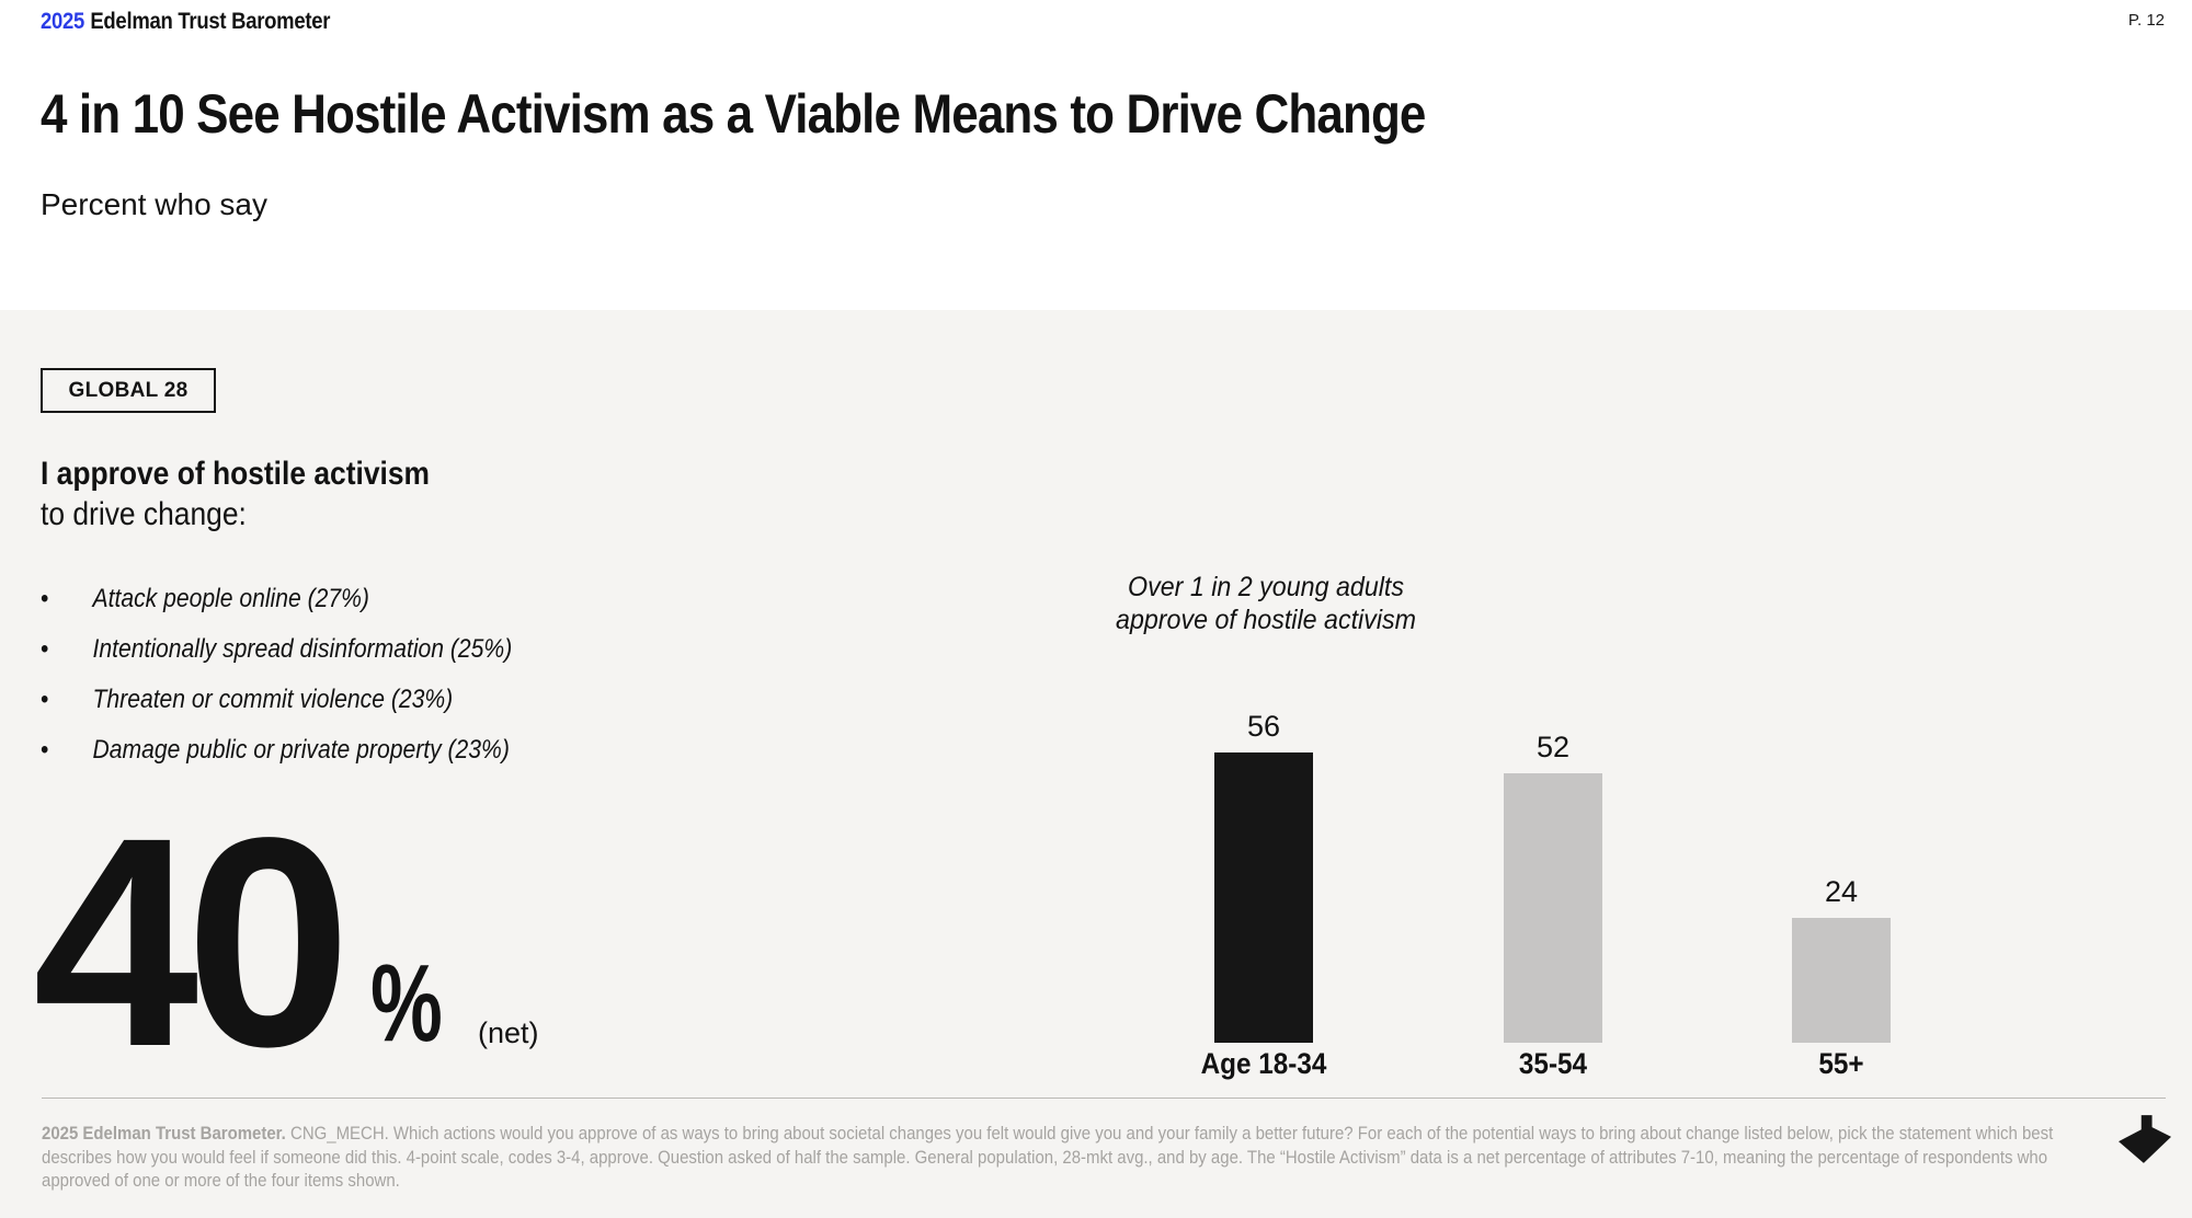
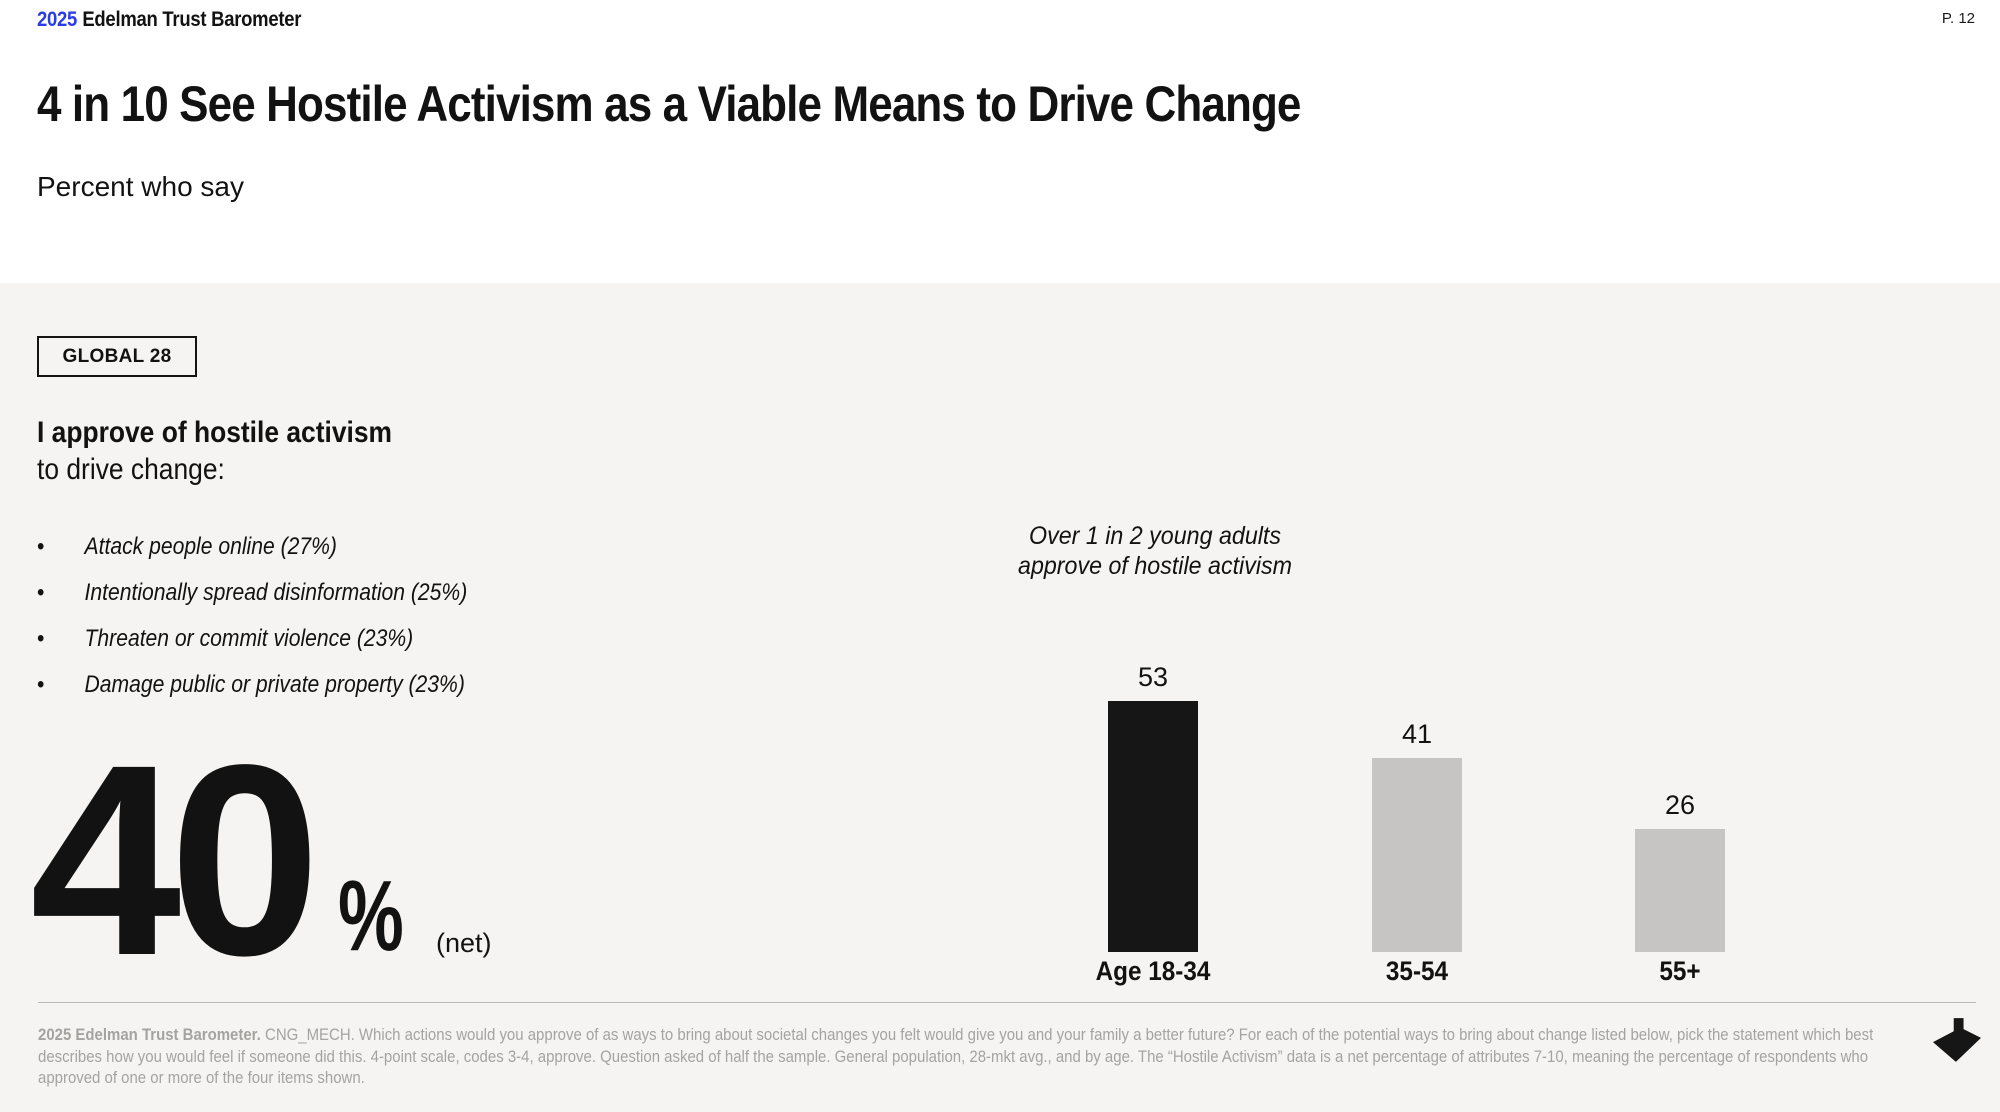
Age 18-34: 56 -> 53
35-54: 52 -> 41
55+: 24 -> 26
